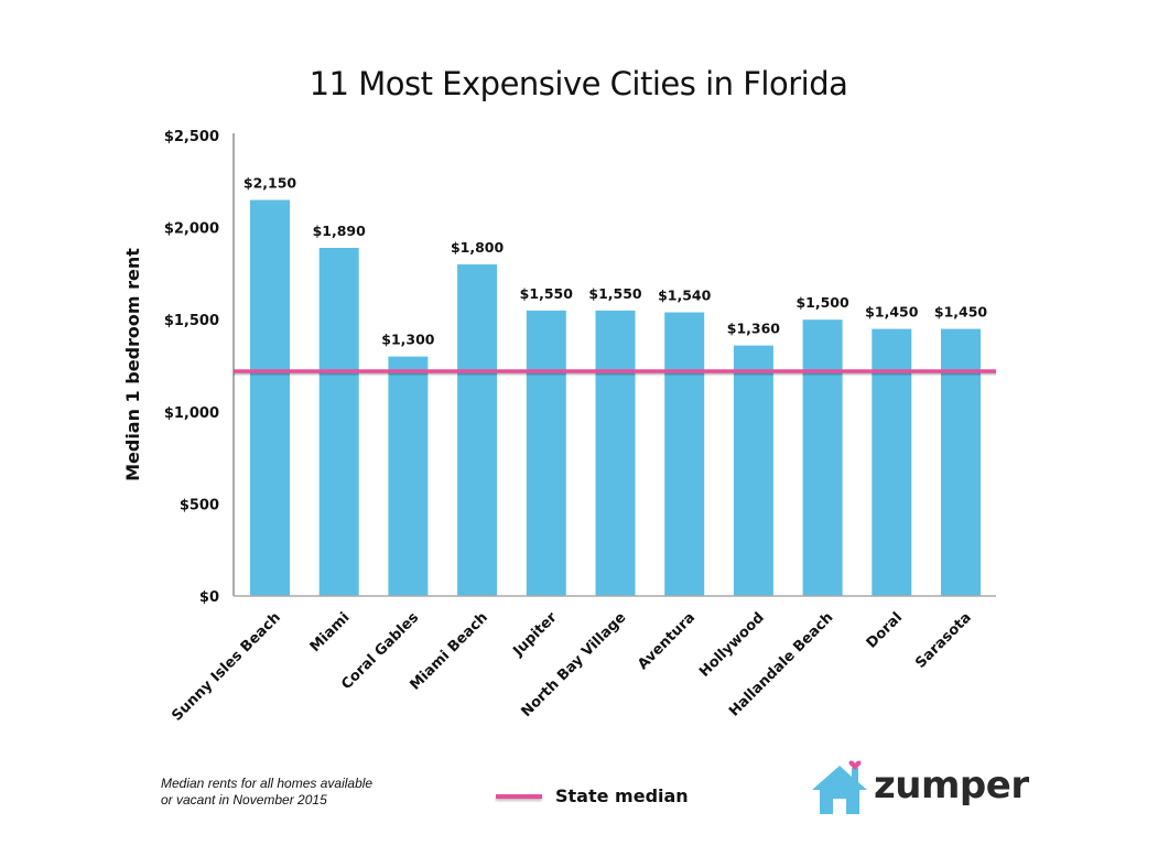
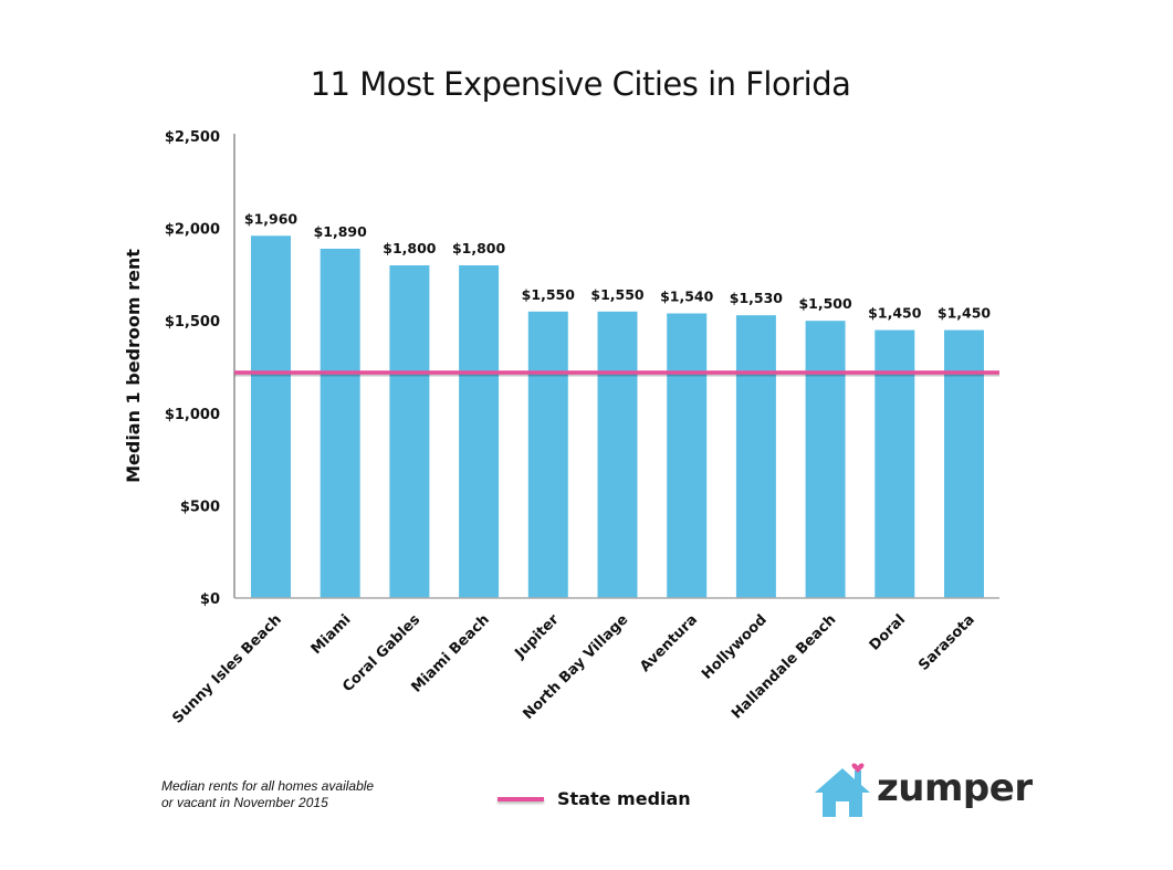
Sunny Isles Beach: $2,150 -> $1,960
Coral Gables: $1,300 -> $1,800
Hollywood: $1,360 -> $1,530
